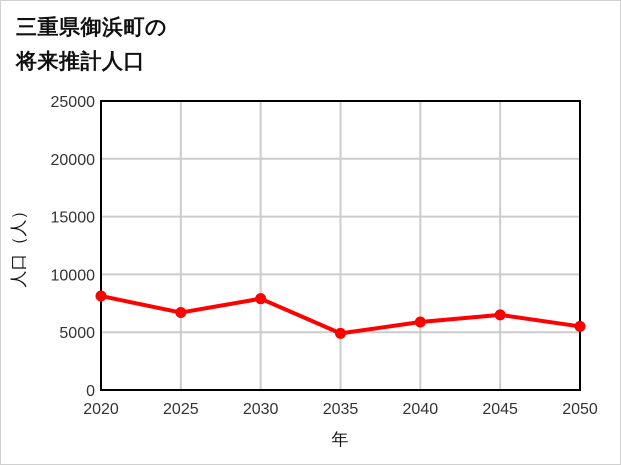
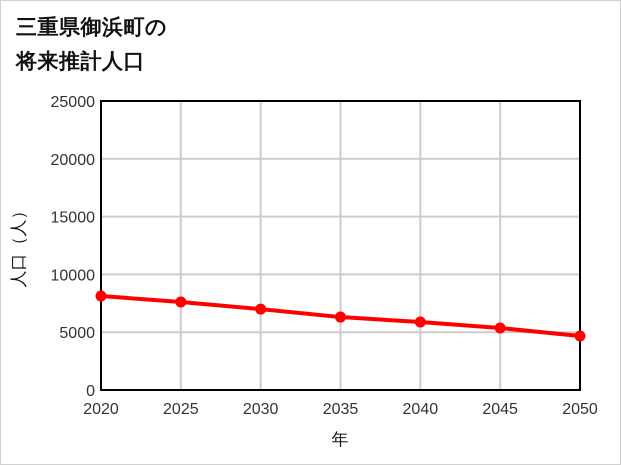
2025: 6700 -> 7600
2030: 7900 -> 7000
2035: 4900 -> 6300
2045: 6500 -> 5400
2050: 5500 -> 4700
